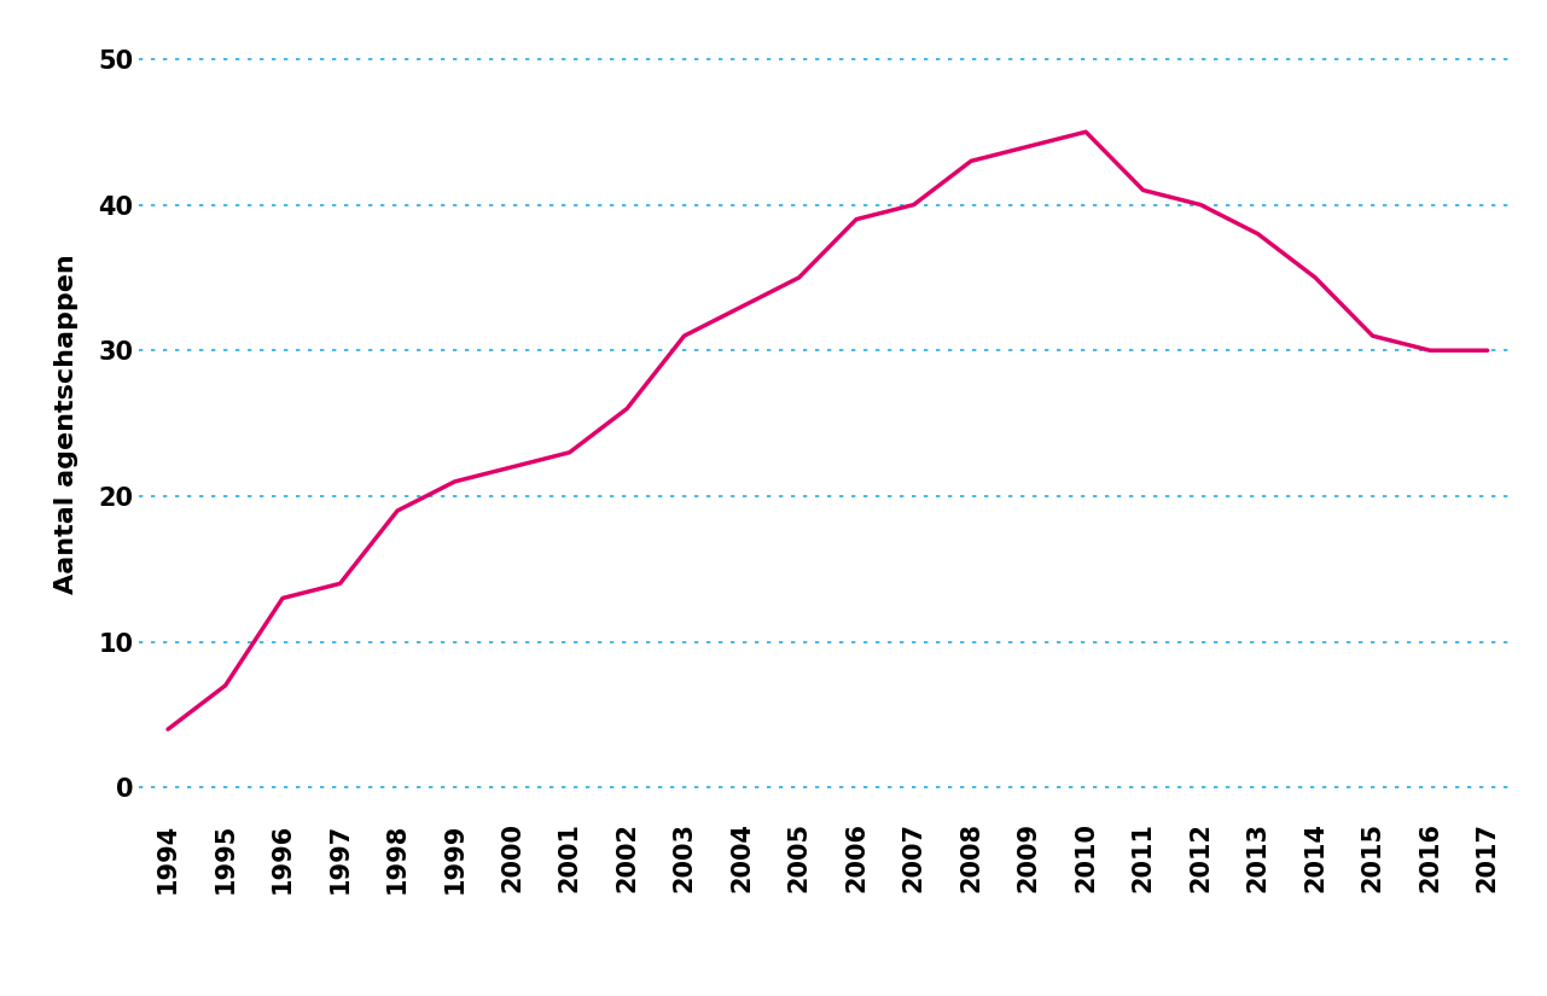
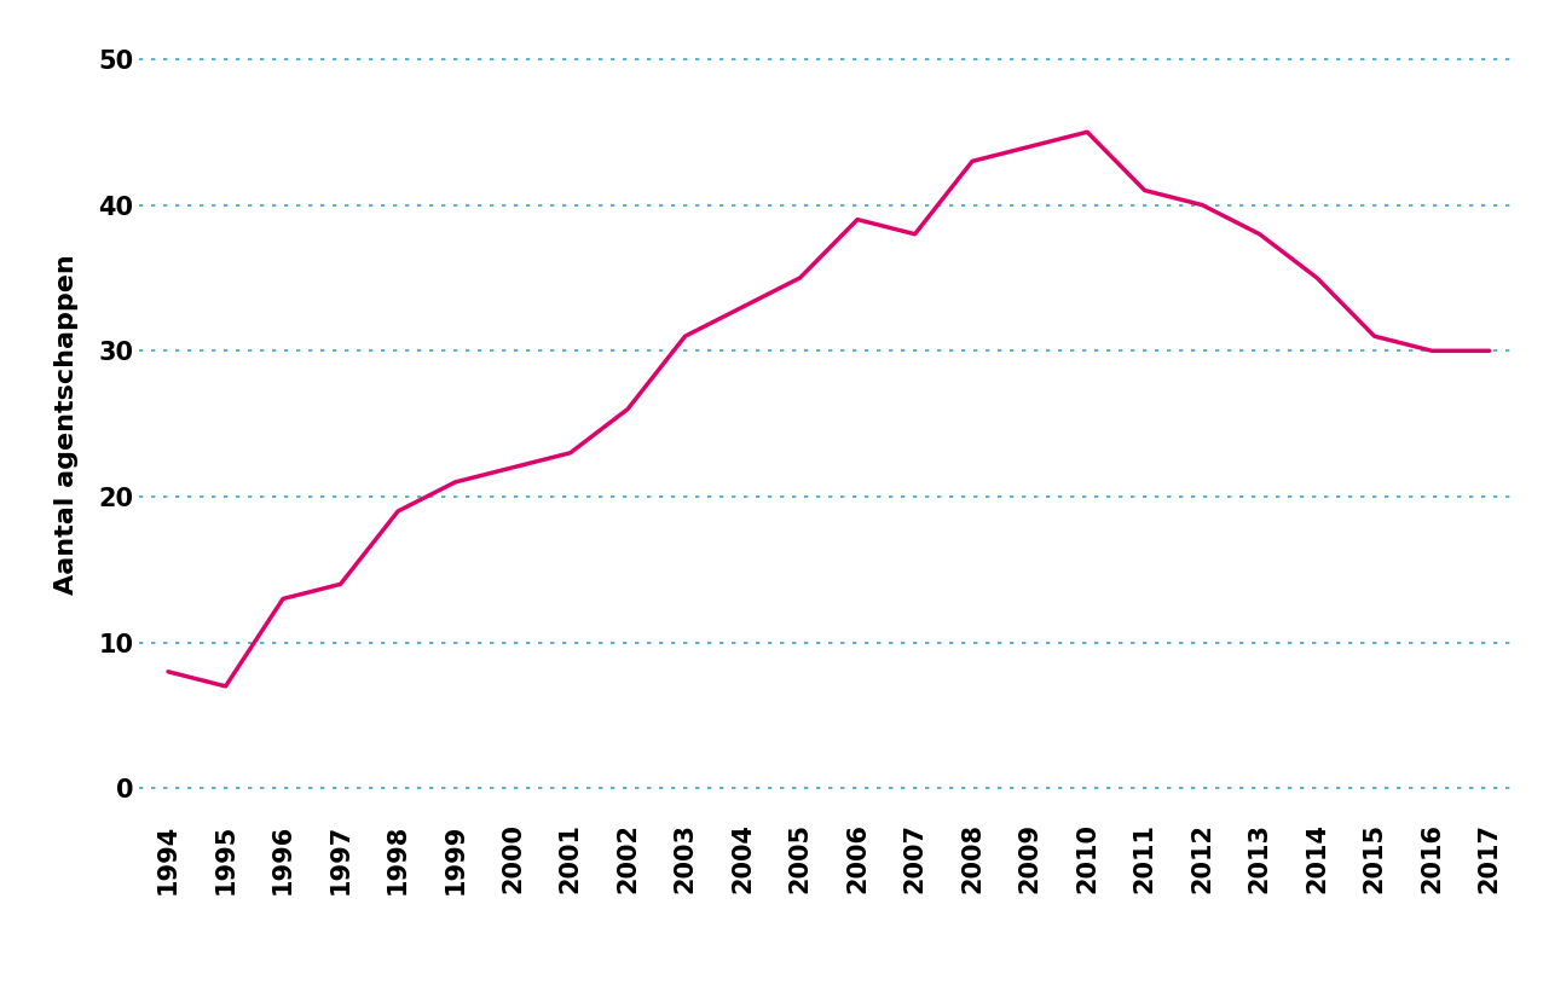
1994: 4 -> 8
2007: 40 -> 38
